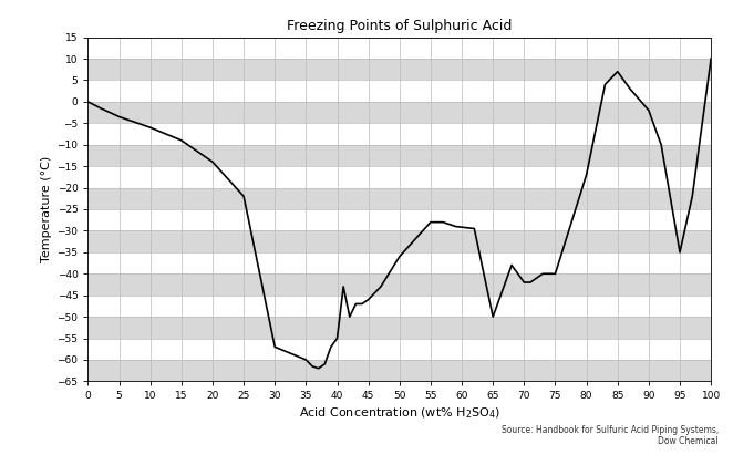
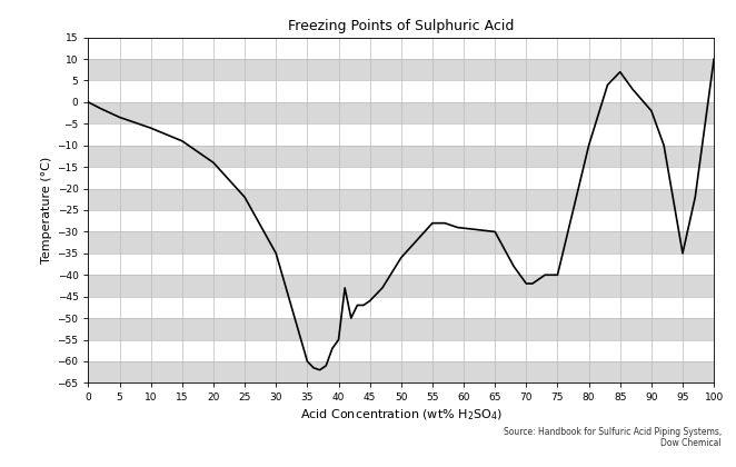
30: -57.0 -> -35.0
65: -50.0 -> -30.0
80: -17.0 -> -10.0
